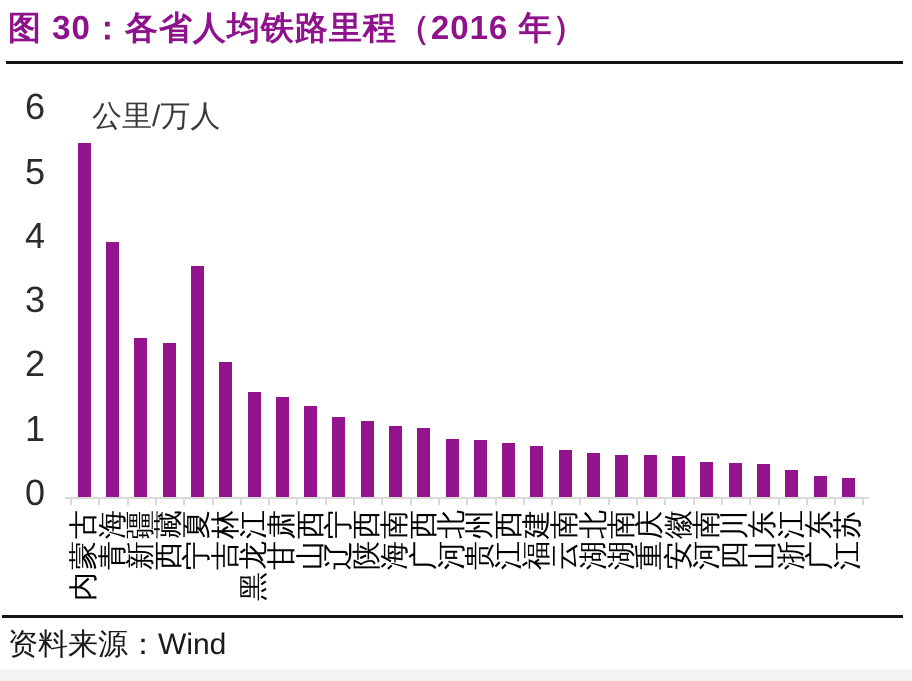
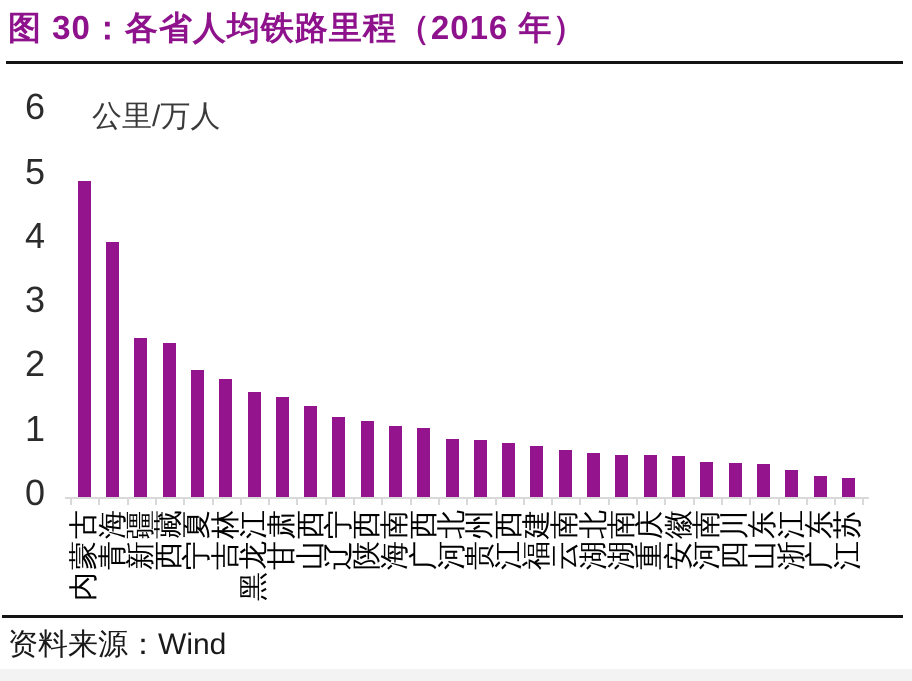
内蒙古: 5.5 -> 4.9
宁夏: 3.6 -> 2.0
吉林: 2.1 -> 1.8
